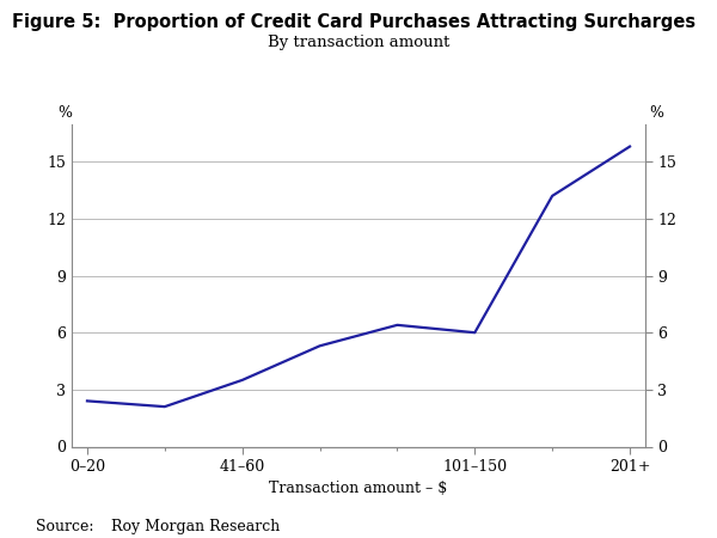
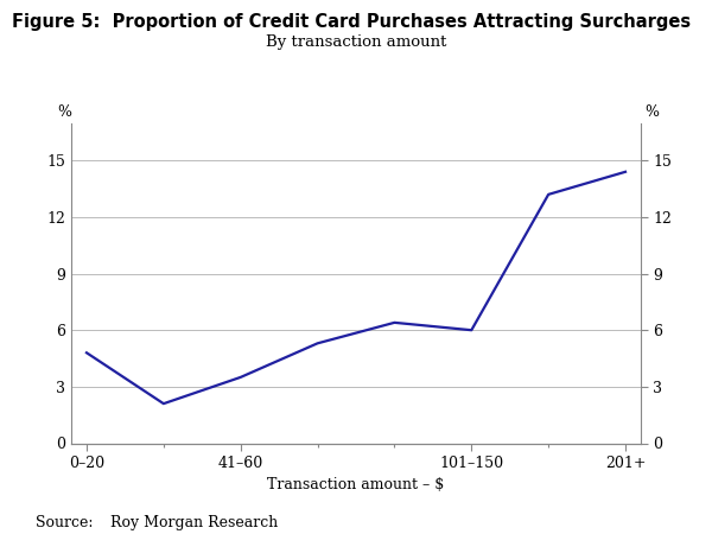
0–20: 2.4 -> 4.8
201+: 15.8 -> 14.4
